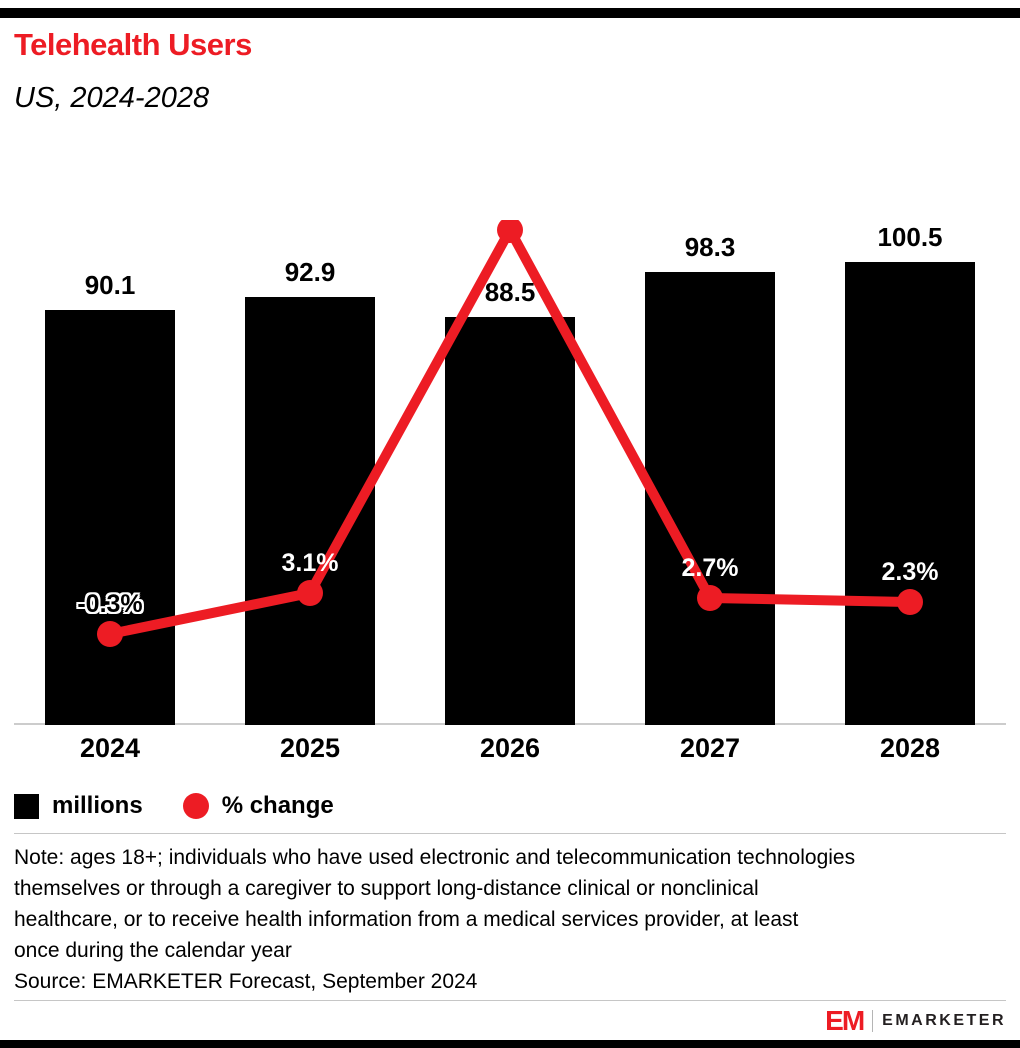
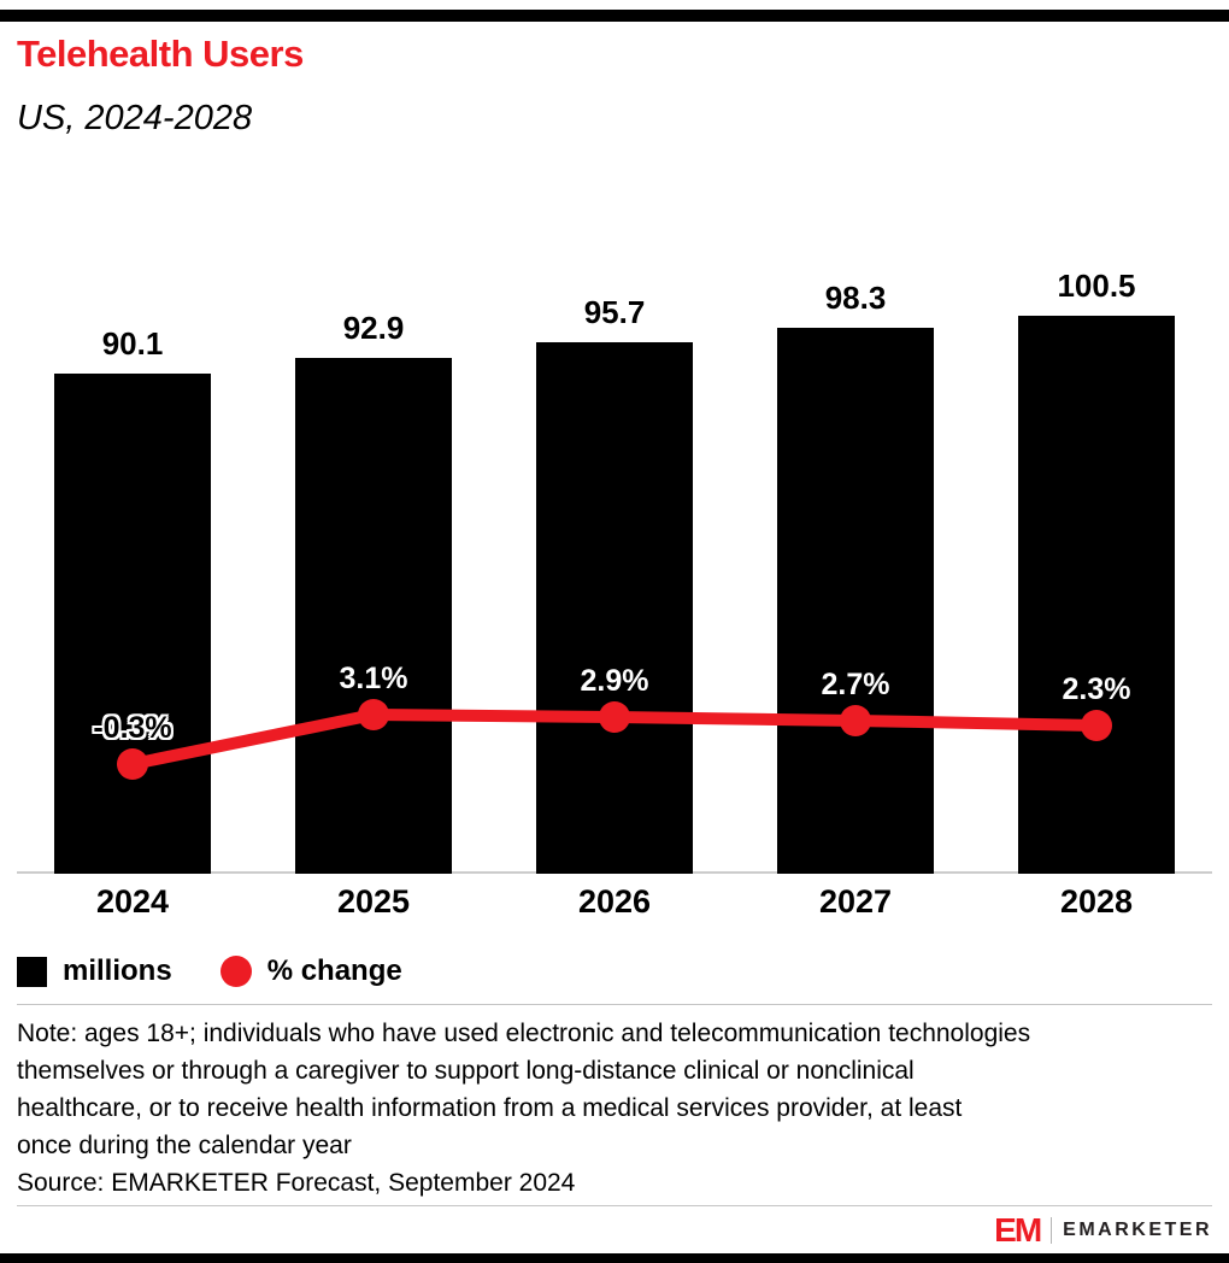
millions/2026: 88.5 -> 95.7
% change/2026: 33.3% -> 2.9%
